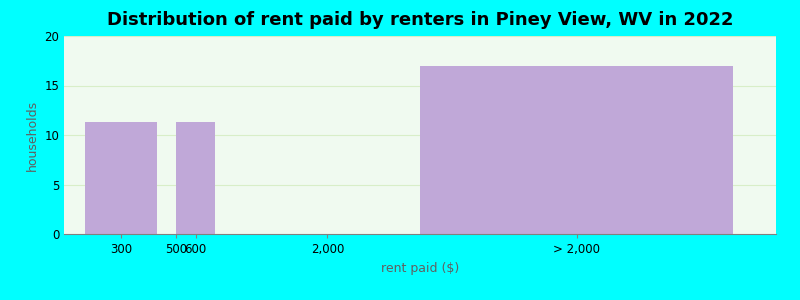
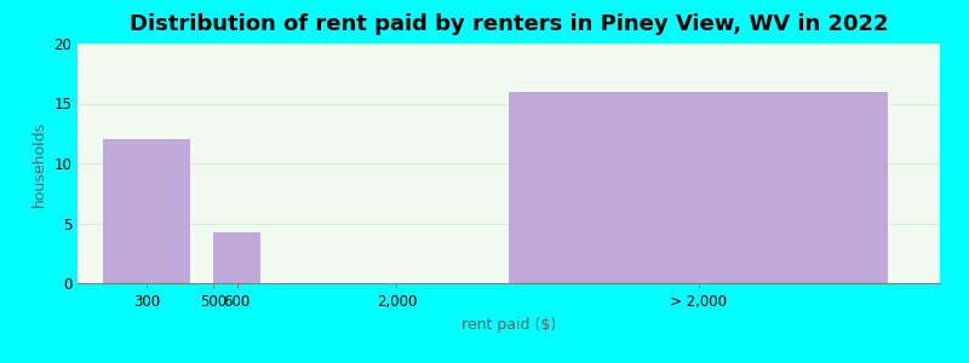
300: 11.3 -> 12.0
600: 11.3 -> 4.2
> 2,000: 17.0 -> 16.0
